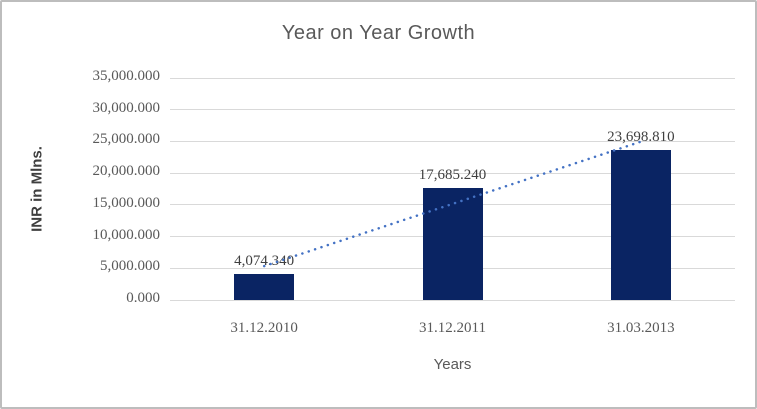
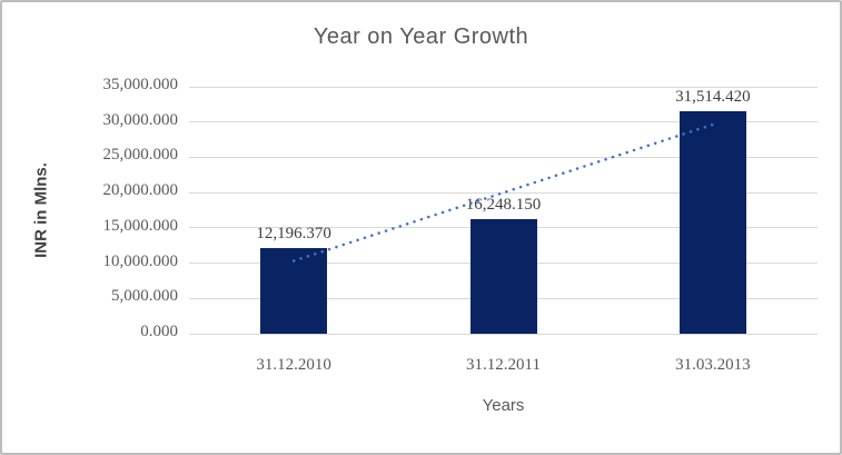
31.12.2010: 4,074.340 -> 12,196.370
31.12.2011: 17,685.240 -> 16,248.150
31.03.2013: 23,698.810 -> 31,514.420
